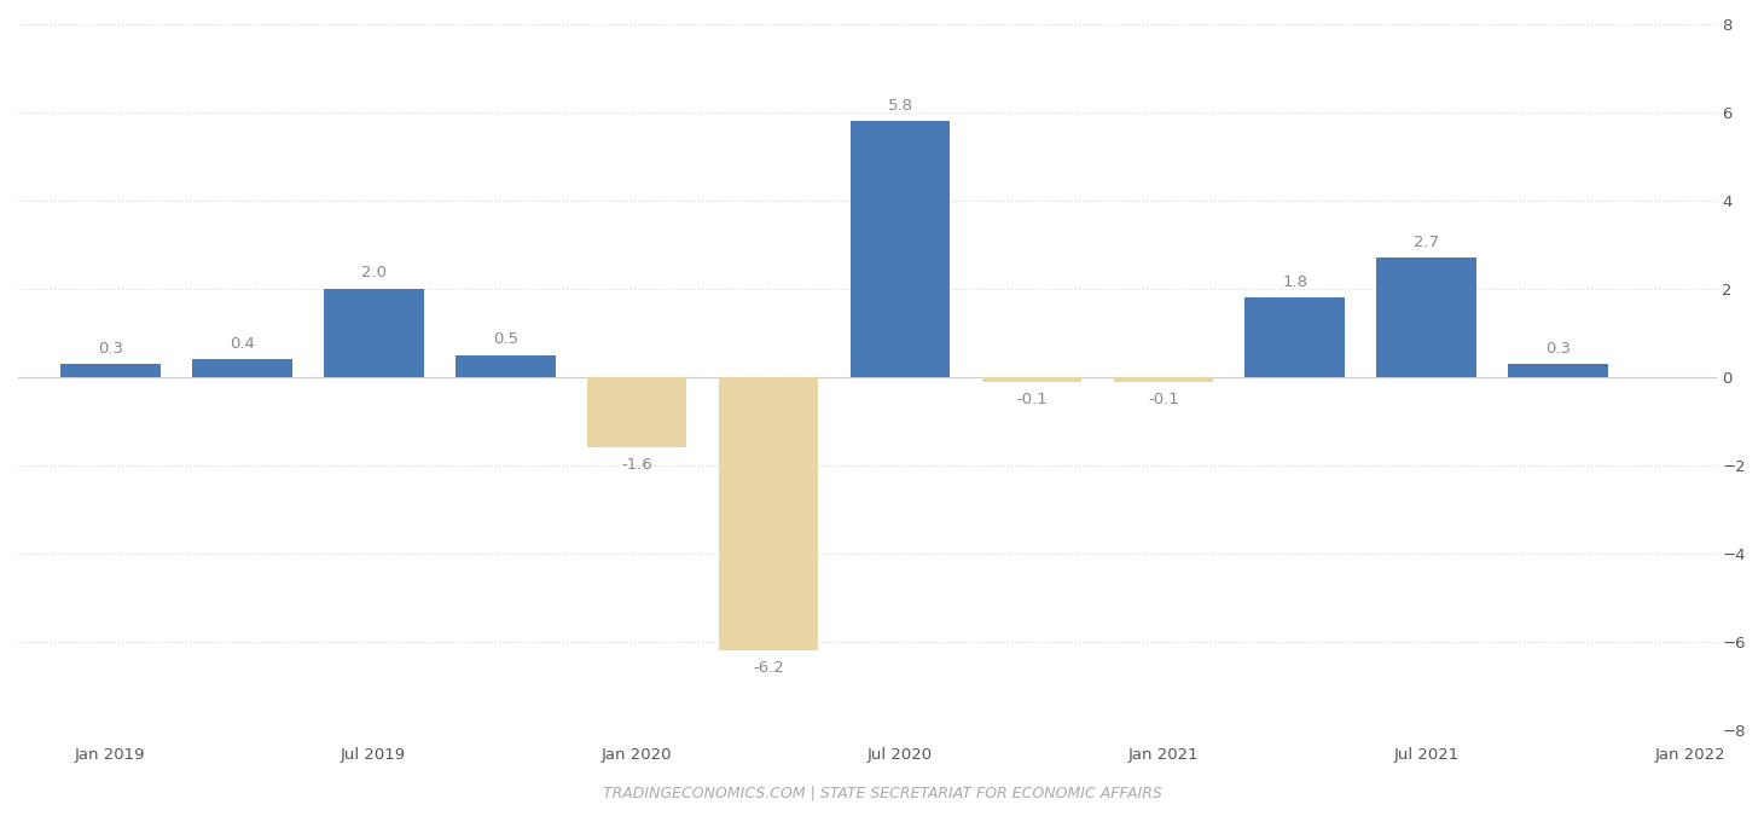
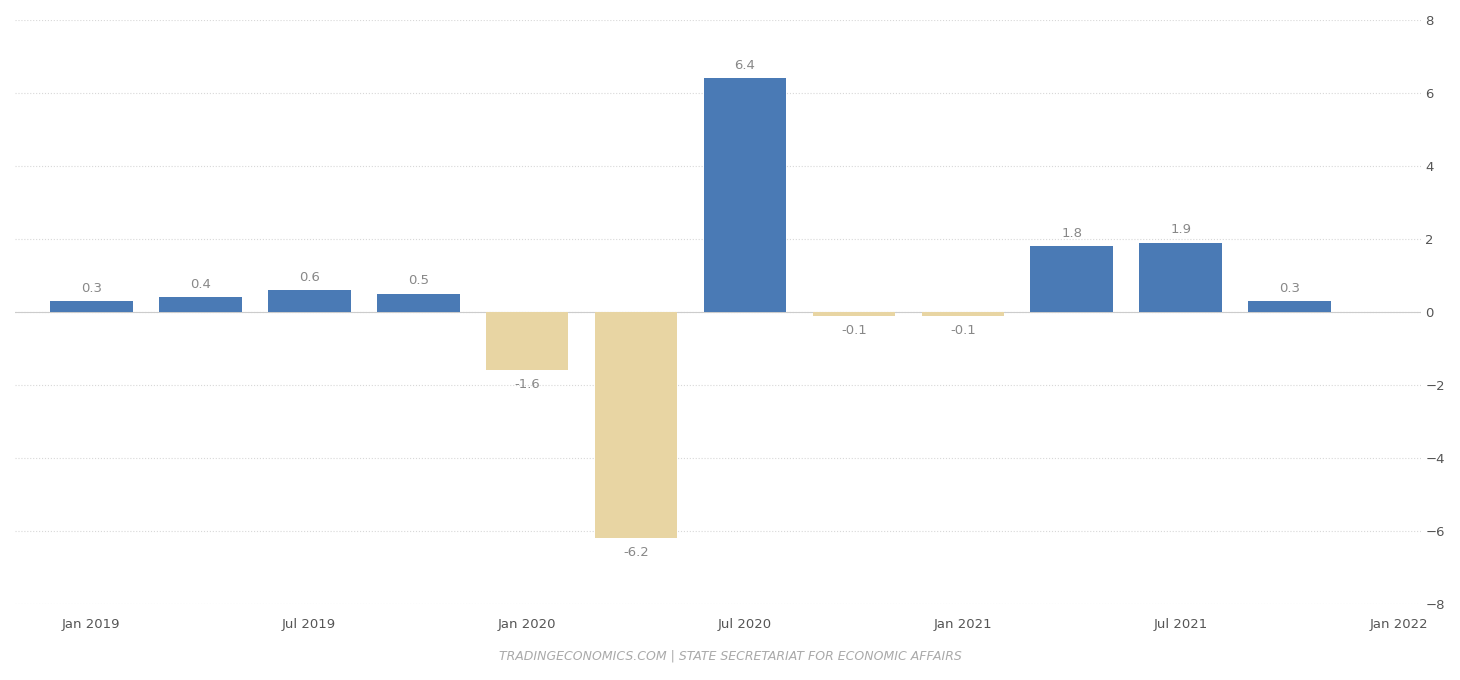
Jul 2019: 2.0 -> 0.6
Jul 2020: 5.8 -> 6.4
Jul 2021: 2.7 -> 1.9
